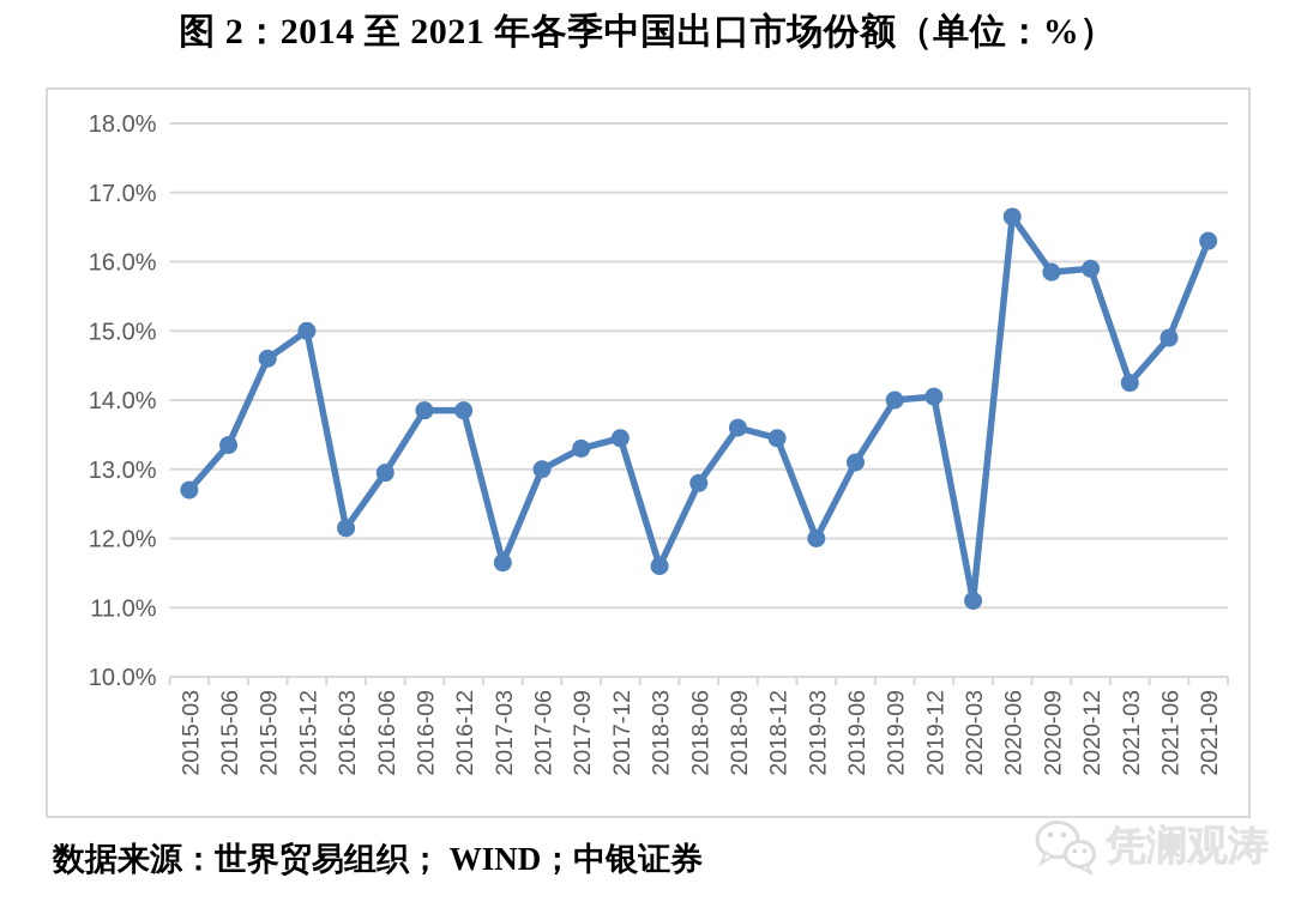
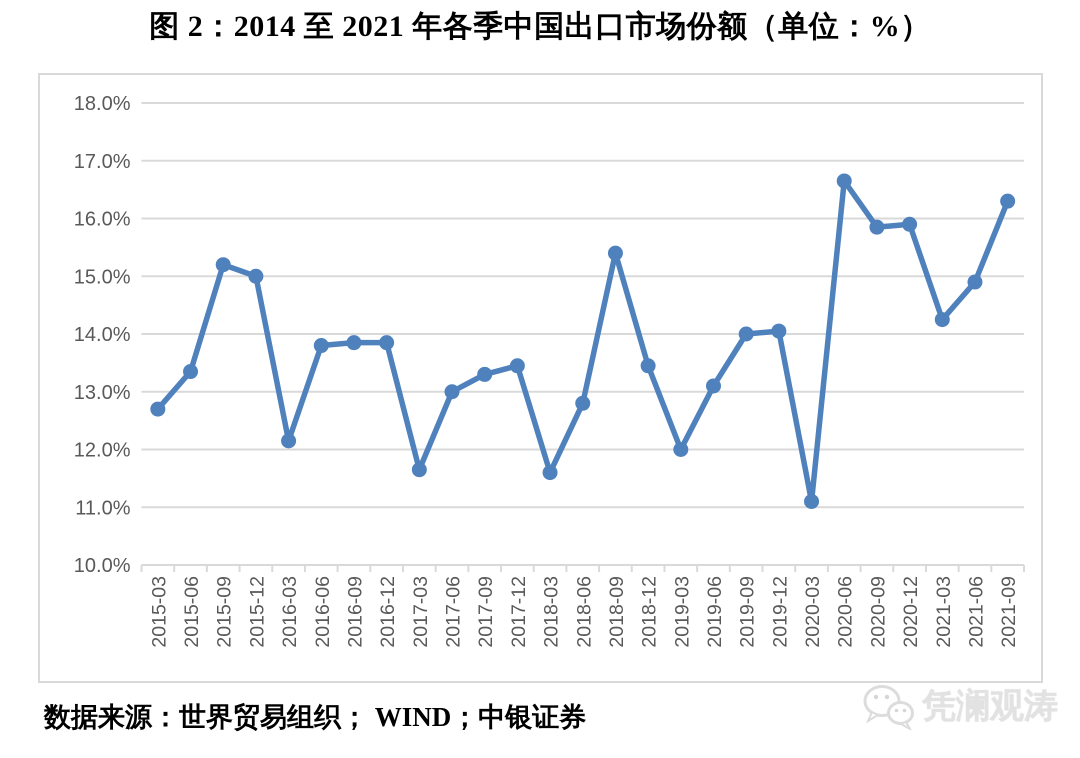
2015-09: 14.6% -> 15.2%
2016-06: 12.9% -> 13.8%
2018-09: 13.6% -> 15.4%
